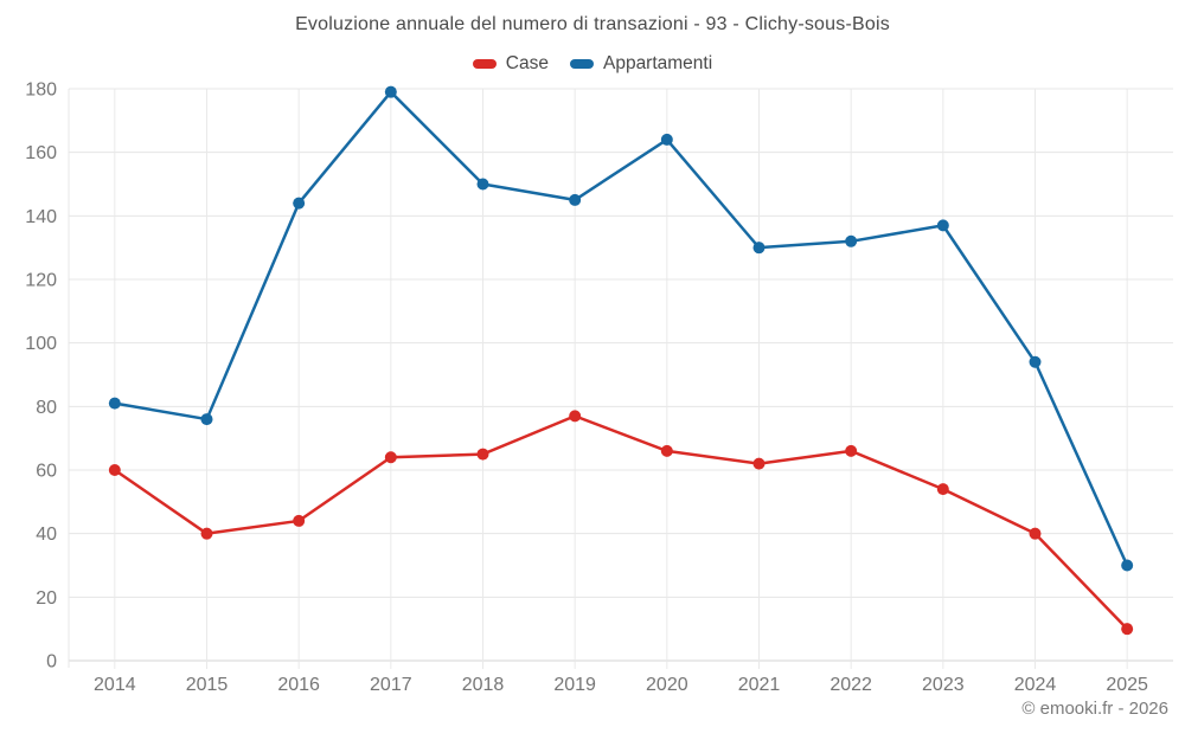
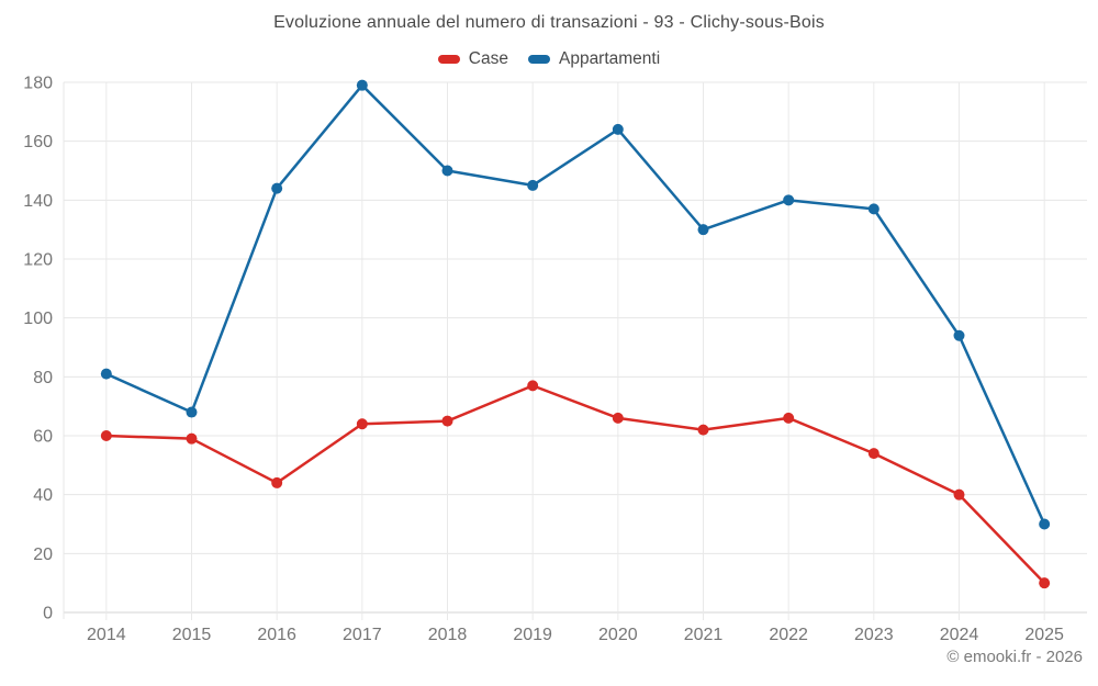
Case/2015: 40 -> 59
Appartamenti/2015: 76 -> 68
Appartamenti/2022: 132 -> 140
